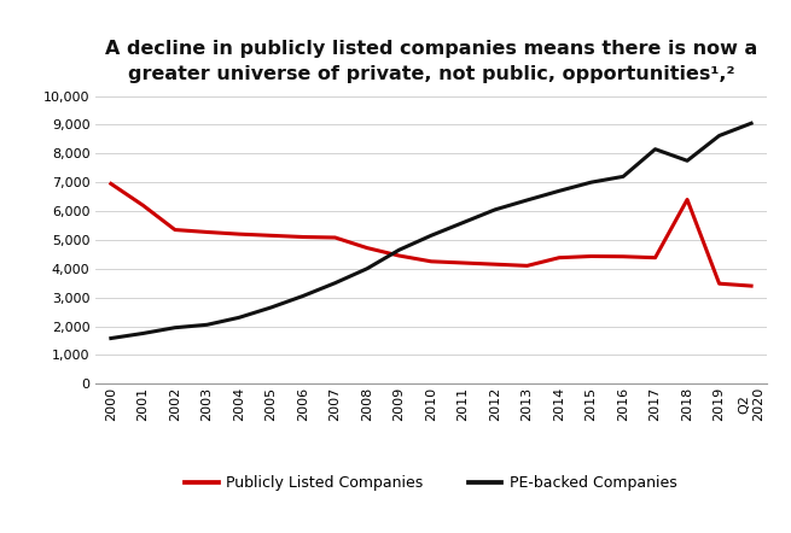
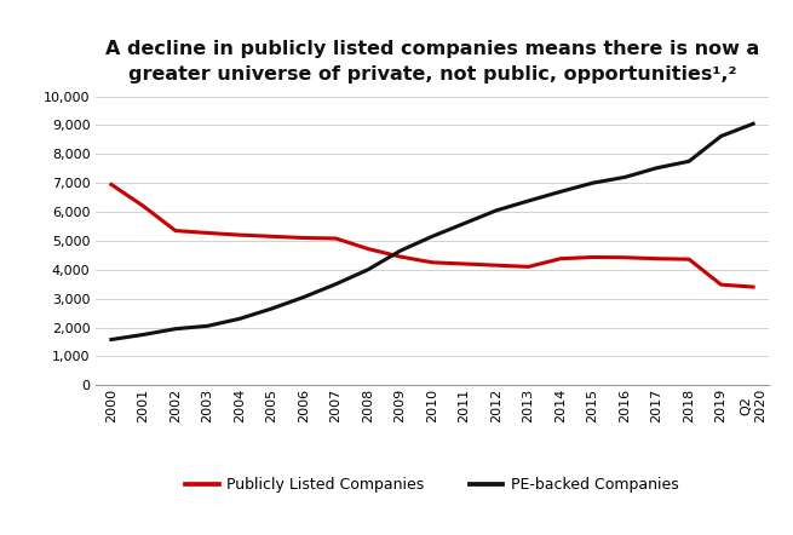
PE-backed Companies/2017: 8,150 -> 7,520
Publicly Listed Companies/2018: 6,400 -> 4,360
